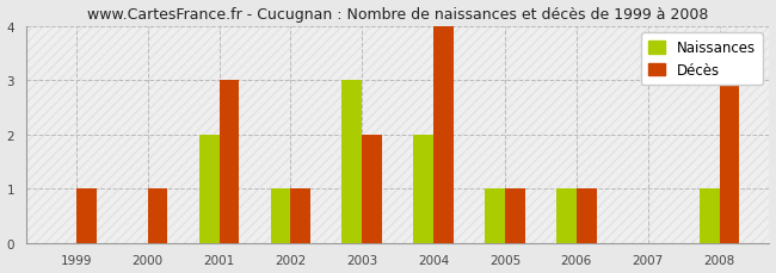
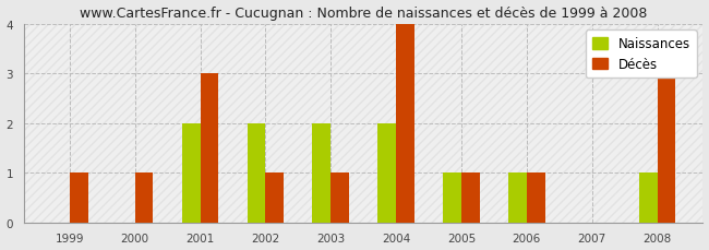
Naissances/2002: 1 -> 2
Naissances/2003: 3 -> 2
Décès/2003: 2 -> 1
